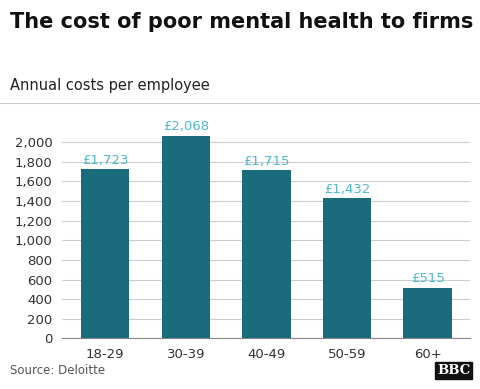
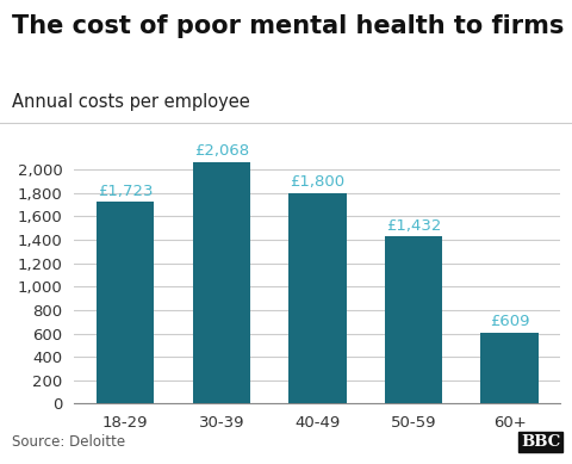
40-49: £1,715 -> £1,800
60+: £515 -> £609
